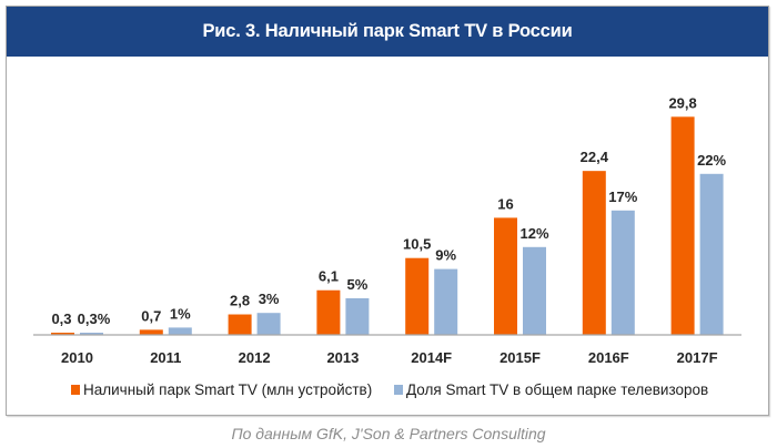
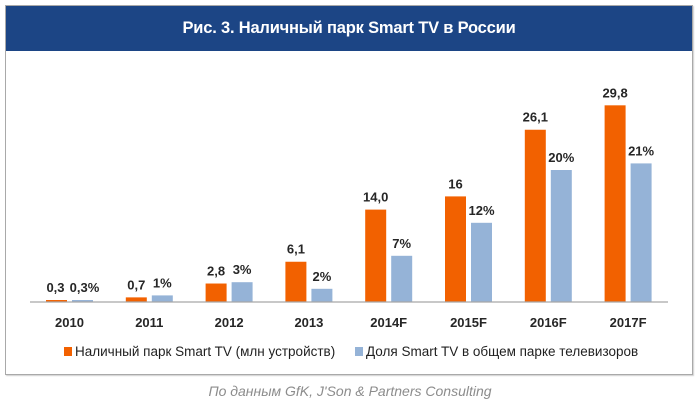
Доля Smart TV в общем парке телевизоров/2013: 5% -> 2%
Наличный парк Smart TV (млн устройств)/2014F: 10,5 -> 14,0
Доля Smart TV в общем парке телевизоров/2014F: 9% -> 7%
Наличный парк Smart TV (млн устройств)/2016F: 22,4 -> 26,1
Доля Smart TV в общем парке телевизоров/2016F: 17% -> 20%
Доля Smart TV в общем парке телевизоров/2017F: 22% -> 21%
